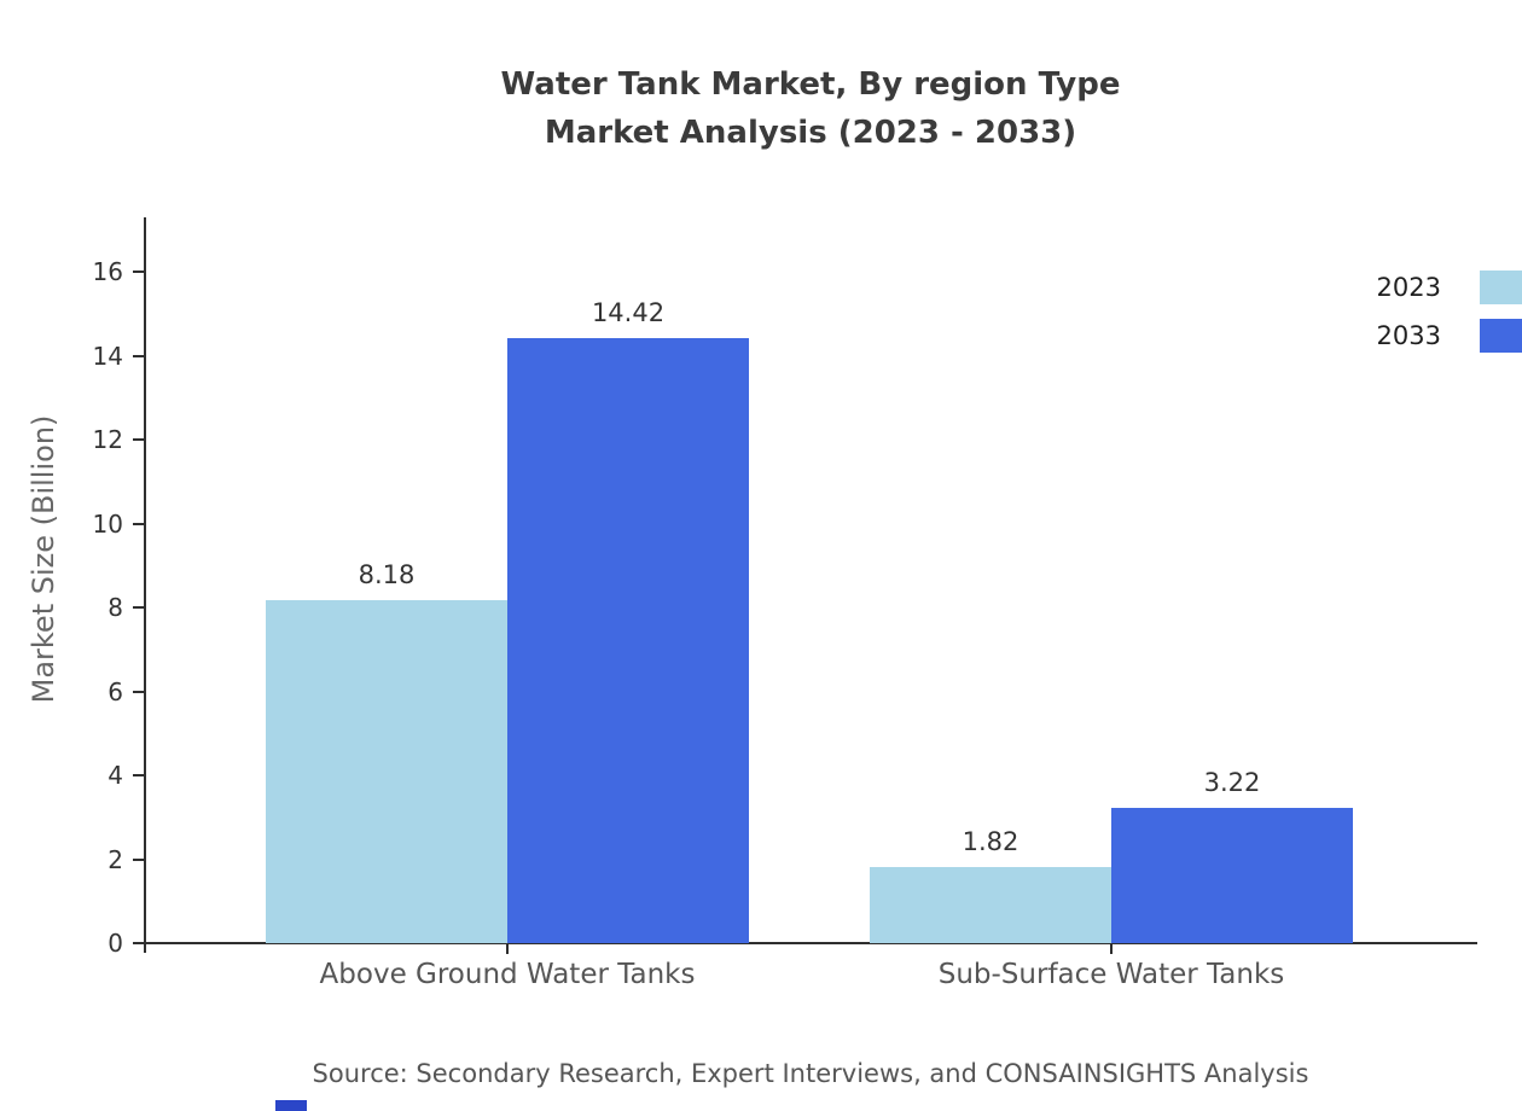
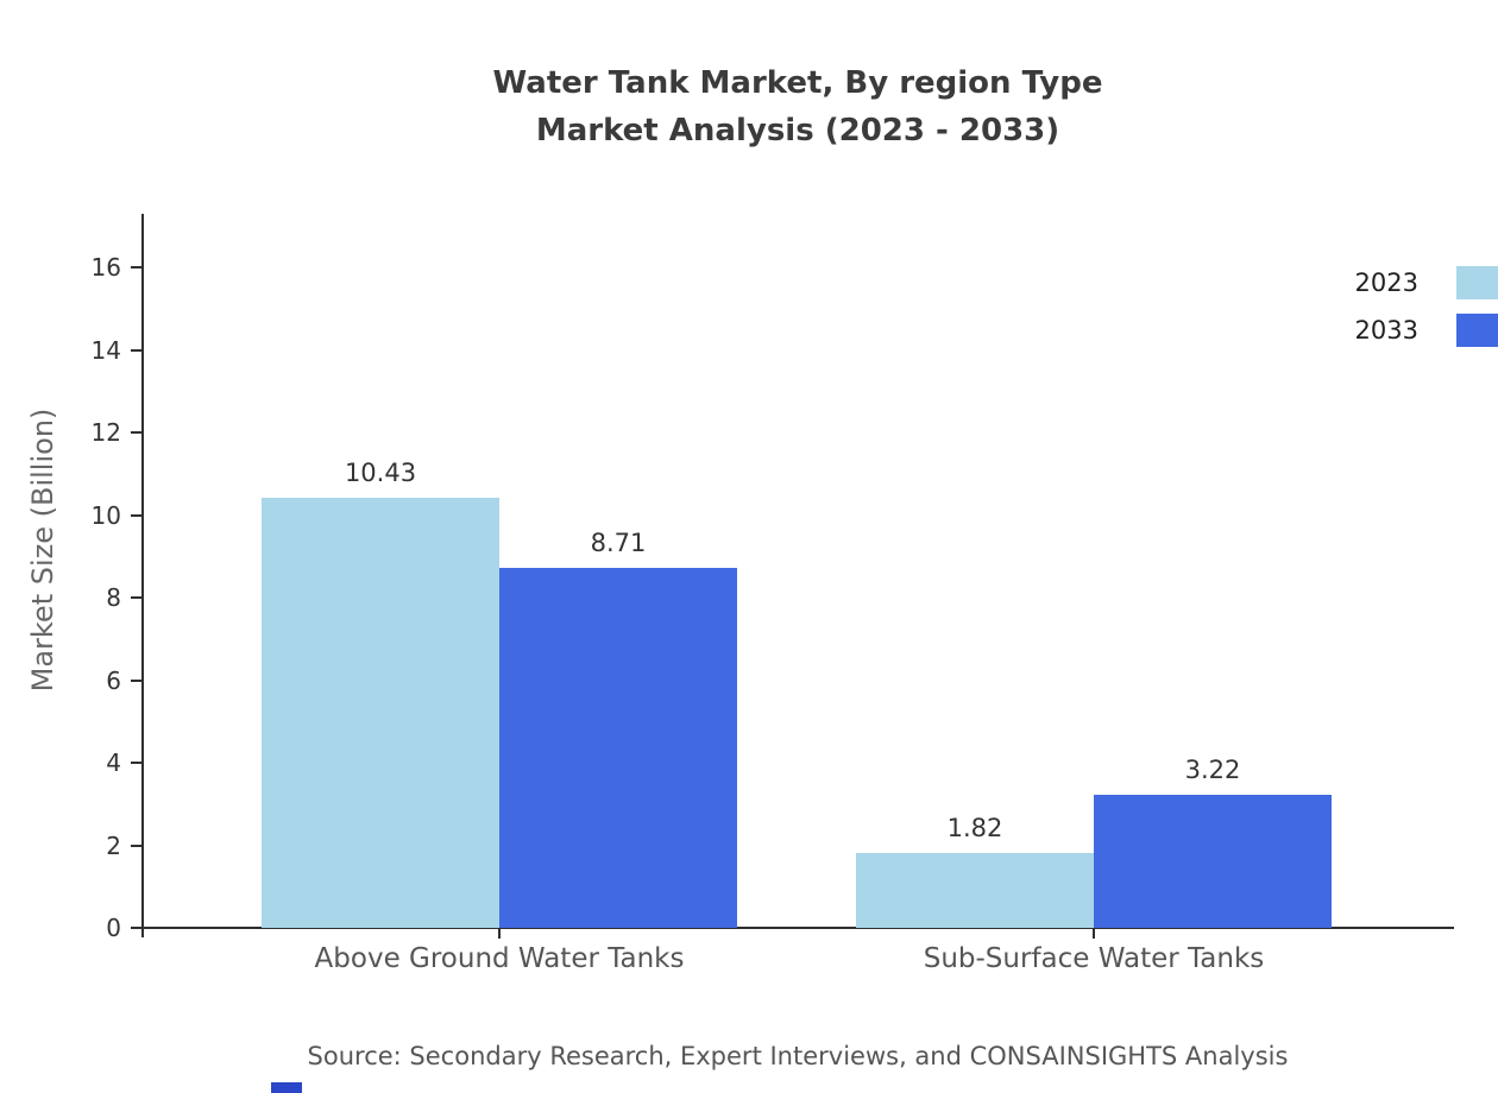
2023/Above Ground Water Tanks: 8.18 -> 10.43
2033/Above Ground Water Tanks: 14.42 -> 8.71
